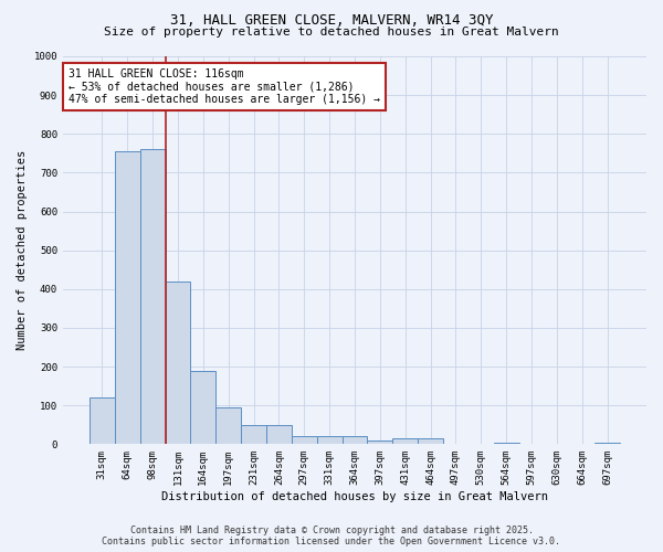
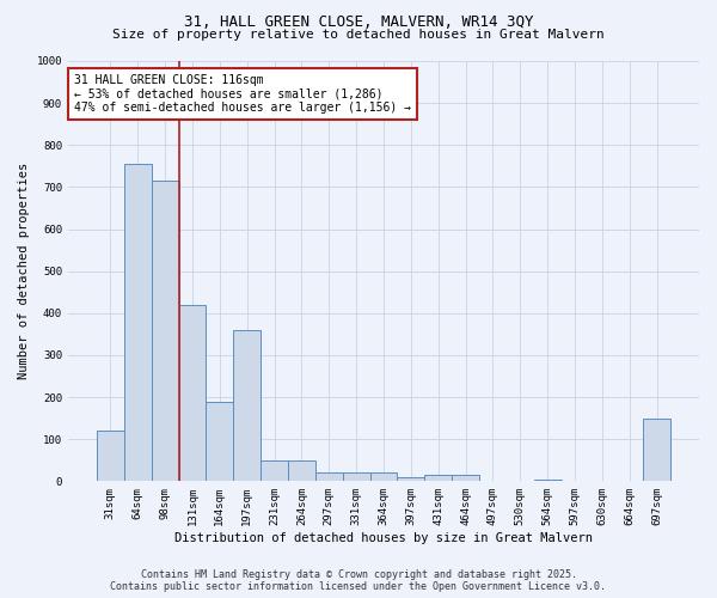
98sqm: 760 -> 715
197sqm: 95 -> 360
697sqm: 5 -> 150
